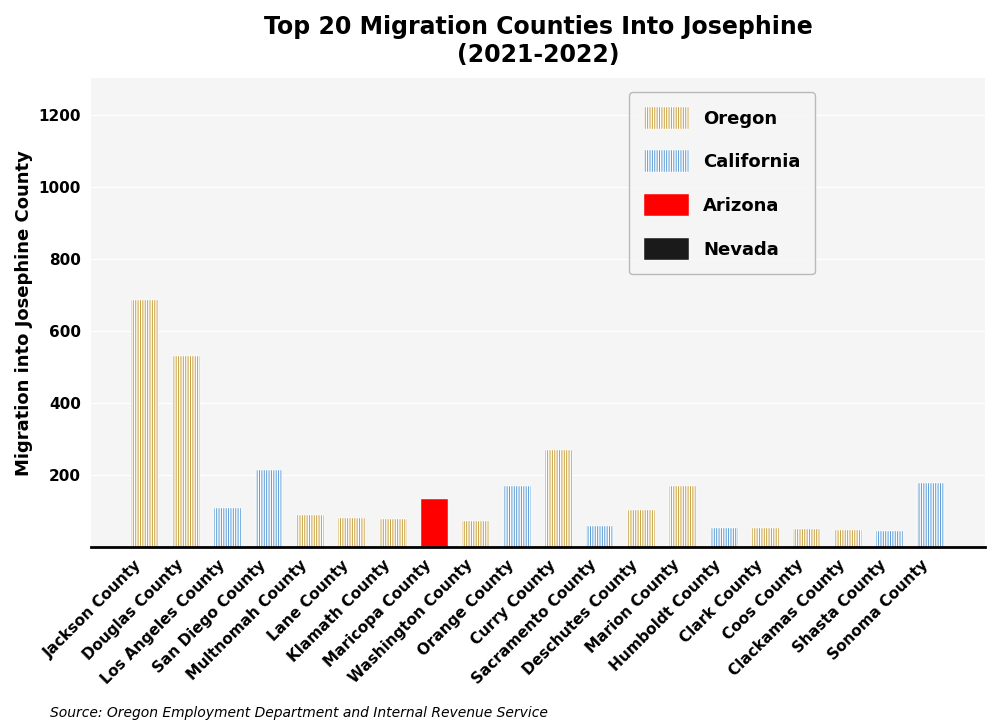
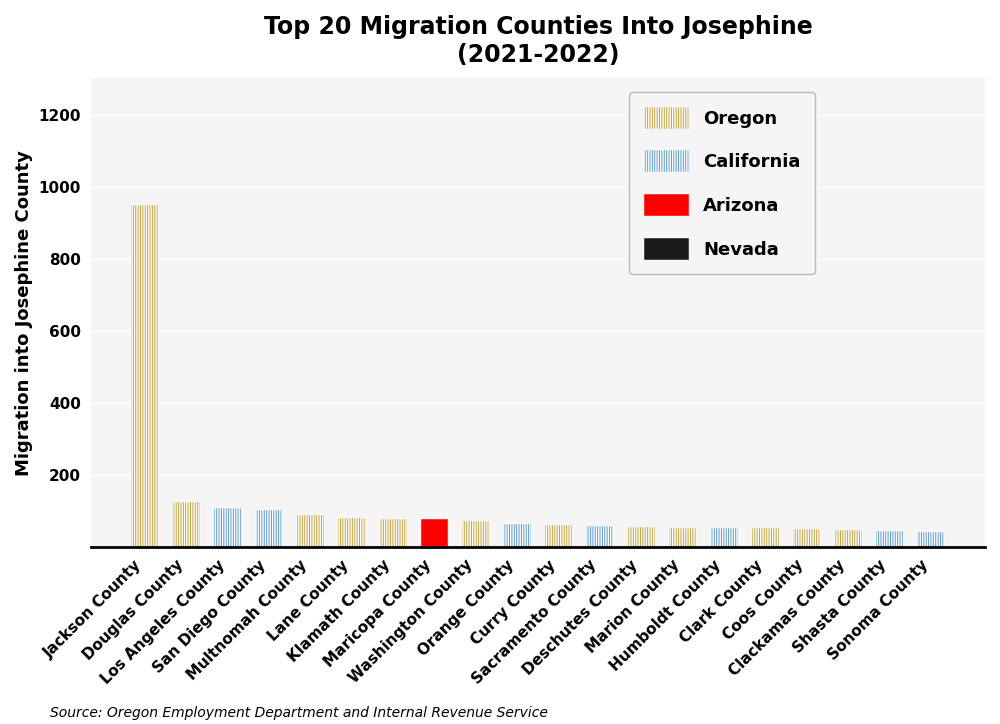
Jackson County: 685 -> 950
Douglas County: 530 -> 125
San Diego County: 215 -> 103
Maricopa County: 135 -> 78
Orange County: 170 -> 65
Curry County: 270 -> 62
Deschutes County: 105 -> 57
Marion County: 170 -> 55
Sonoma County: 180 -> 43
